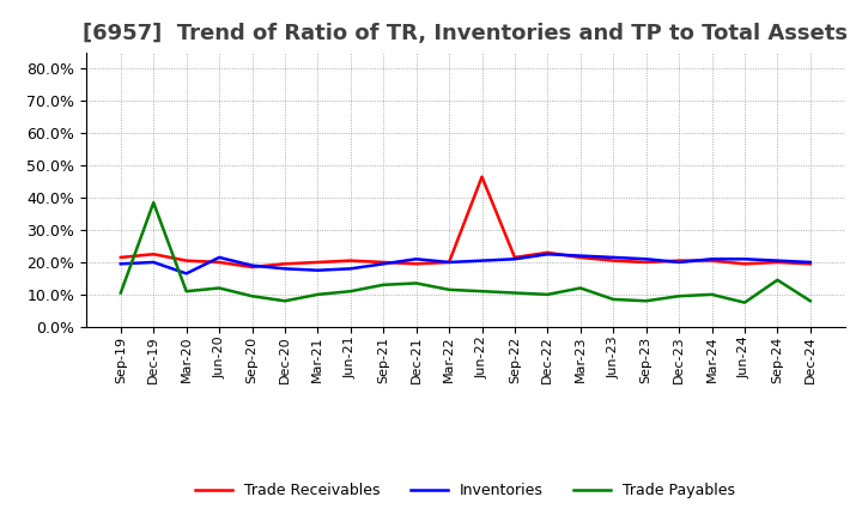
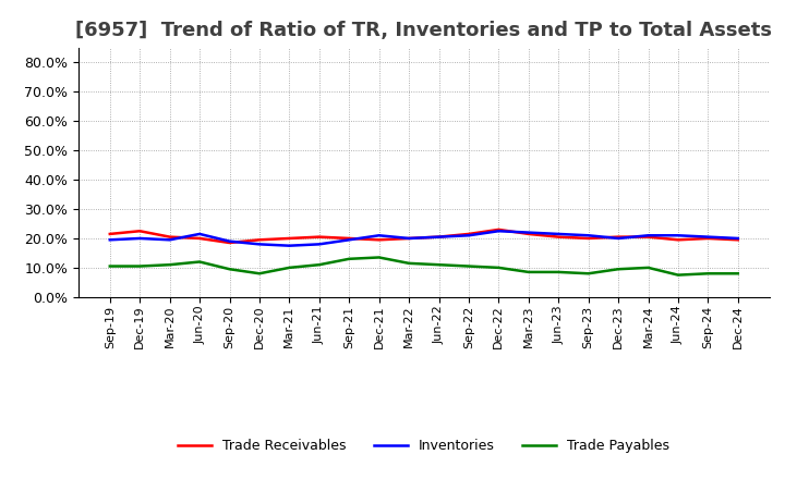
Trade Payables/Dec-19: 38.5% -> 10.5%
Inventories/Mar-20: 16.5% -> 19.5%
Trade Receivables/Jun-22: 46.5% -> 20.5%
Trade Payables/Mar-23: 12.0% -> 8.5%
Trade Payables/Sep-24: 14.5% -> 8.0%
